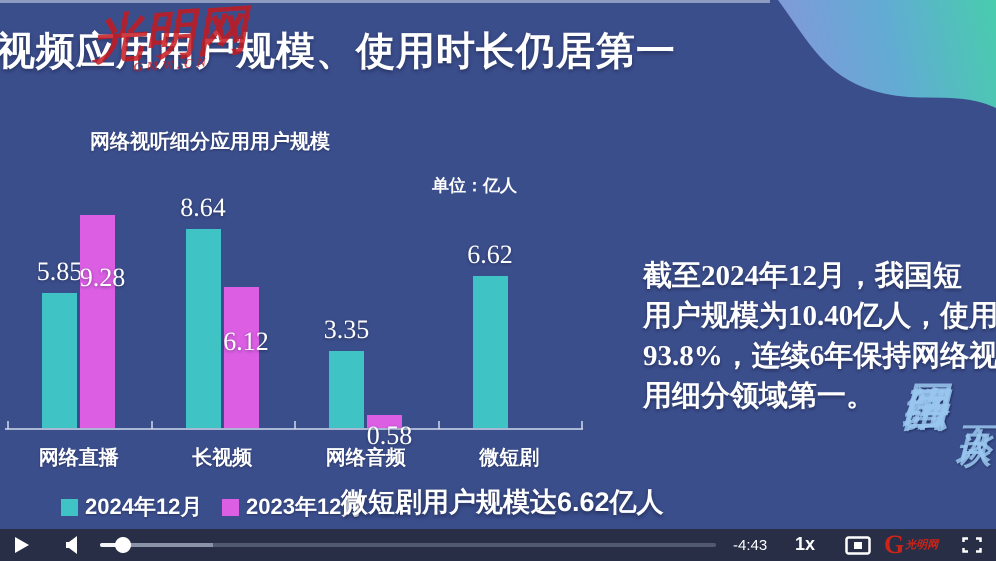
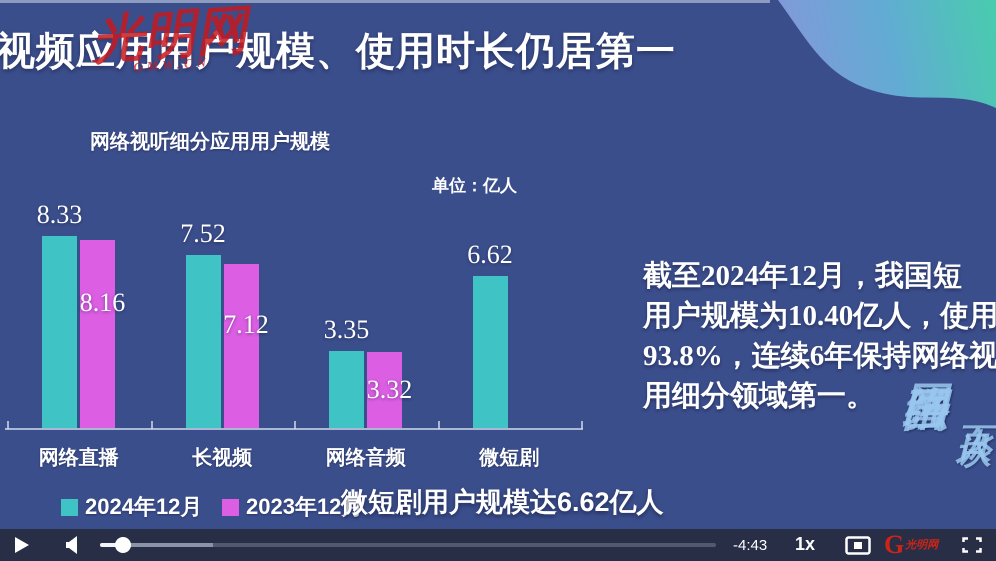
2024年12月/网络直播: 5.85 -> 8.33
2023年12月/网络直播: 9.28 -> 8.16
2024年12月/长视频: 8.64 -> 7.52
2023年12月/长视频: 6.12 -> 7.12
2023年12月/网络音频: 0.58 -> 3.32
